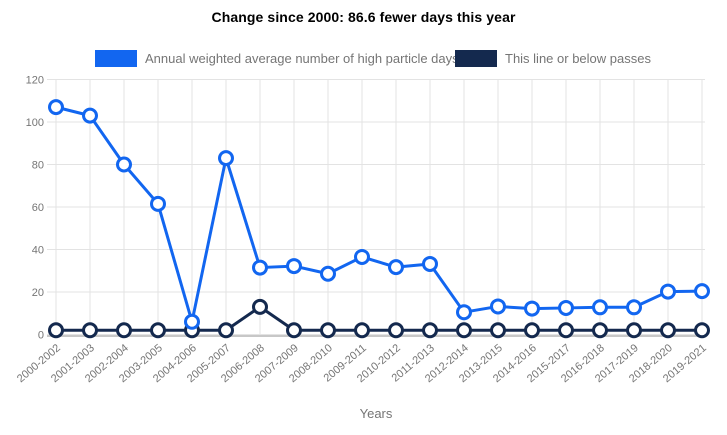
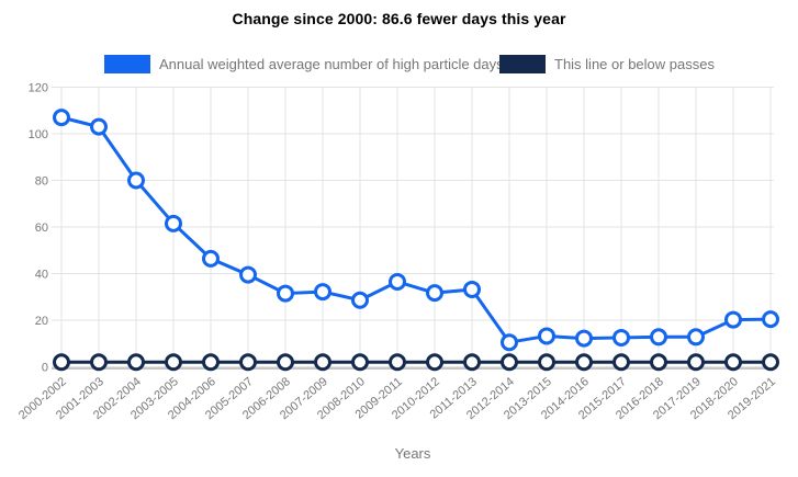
Annual weighted average number of high particle days/2004-2006: 6 -> 46
Annual weighted average number of high particle days/2005-2007: 83 -> 40
This line or below passes/2006-2008: 13 -> 2
